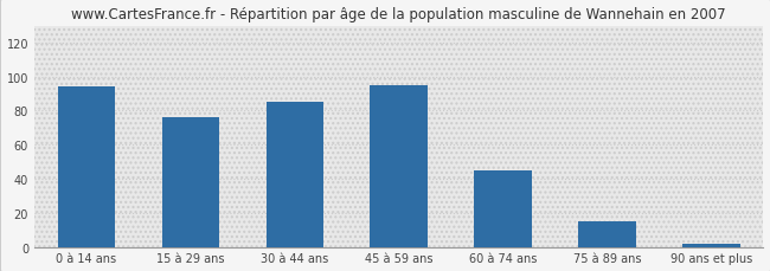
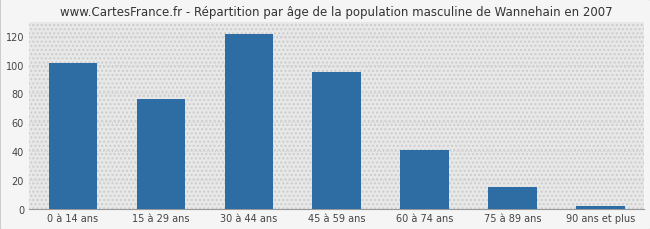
0 à 14 ans: 94 -> 101
30 à 44 ans: 85 -> 121
60 à 74 ans: 45 -> 41
